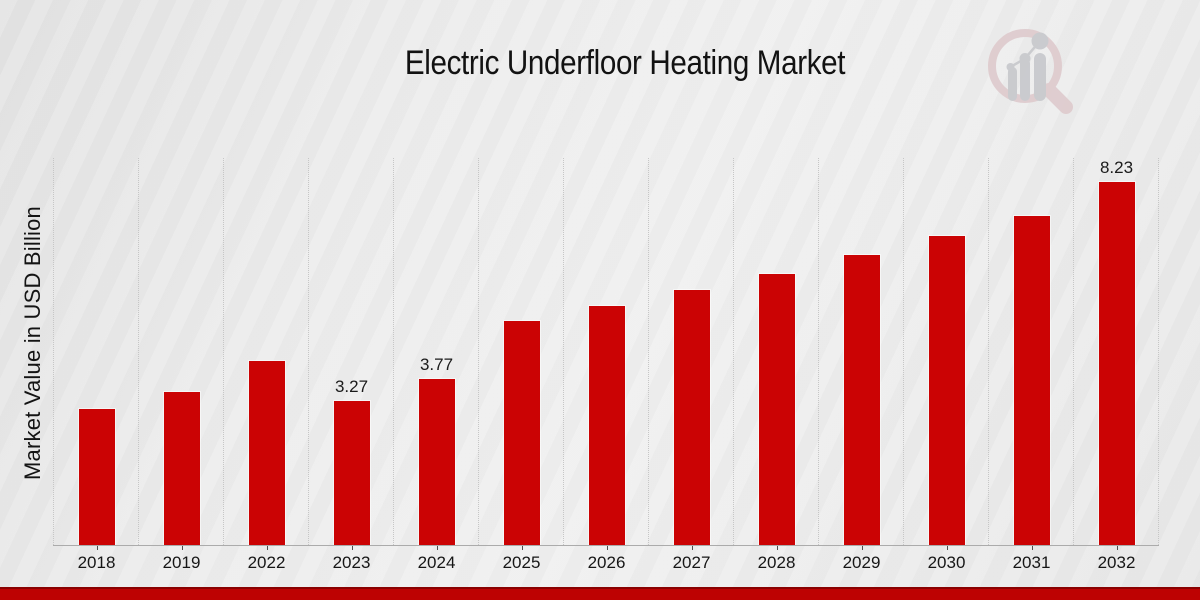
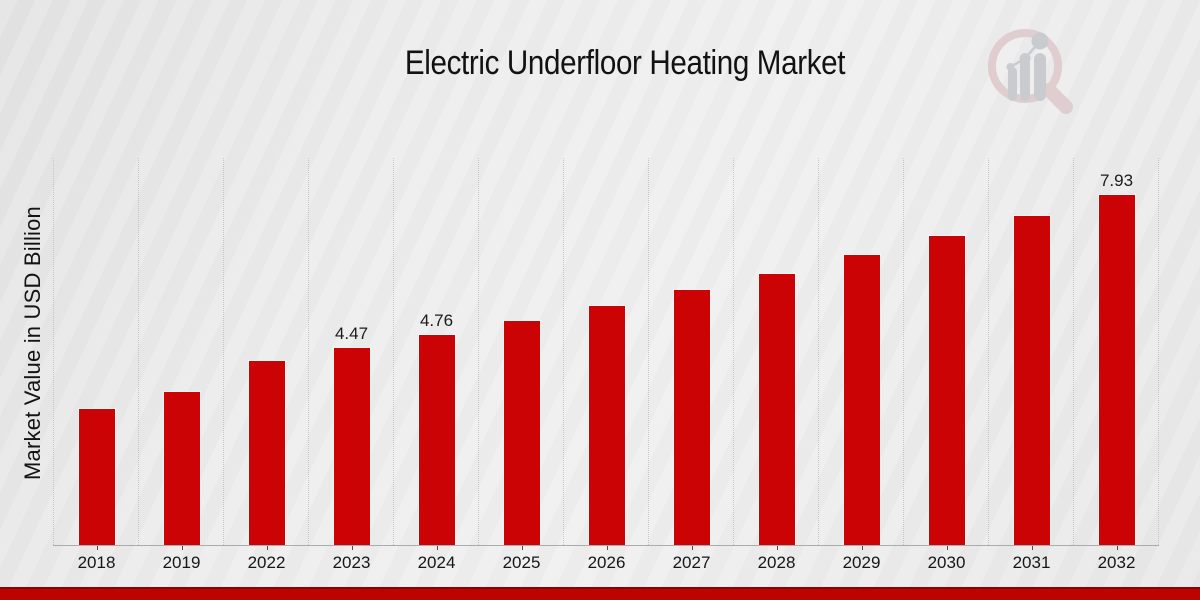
2023: 3.27 -> 4.47
2024: 3.77 -> 4.76
2032: 8.23 -> 7.93
